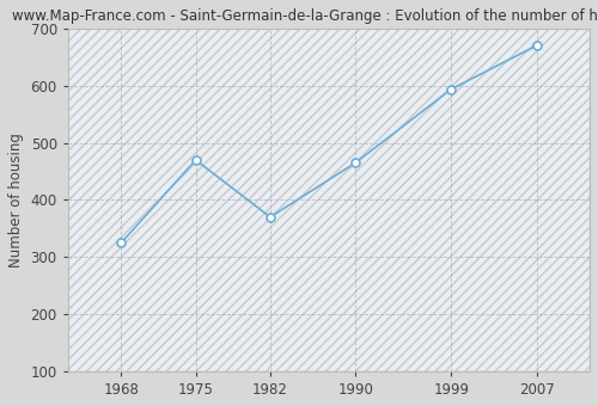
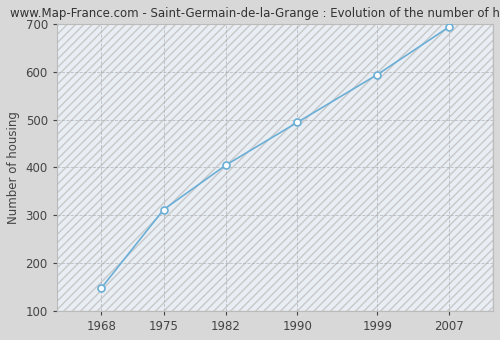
1968: 325 -> 148
1975: 470 -> 312
1982: 370 -> 405
1990: 465 -> 494
2007: 670 -> 693
